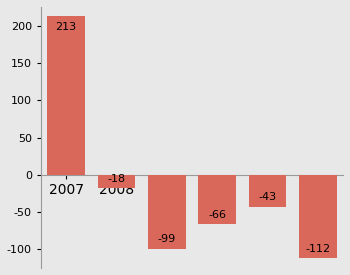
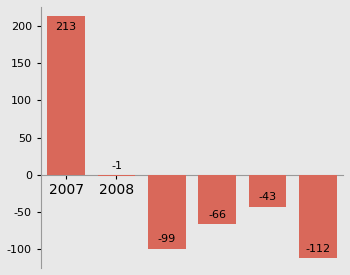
2008: -18 -> -1
